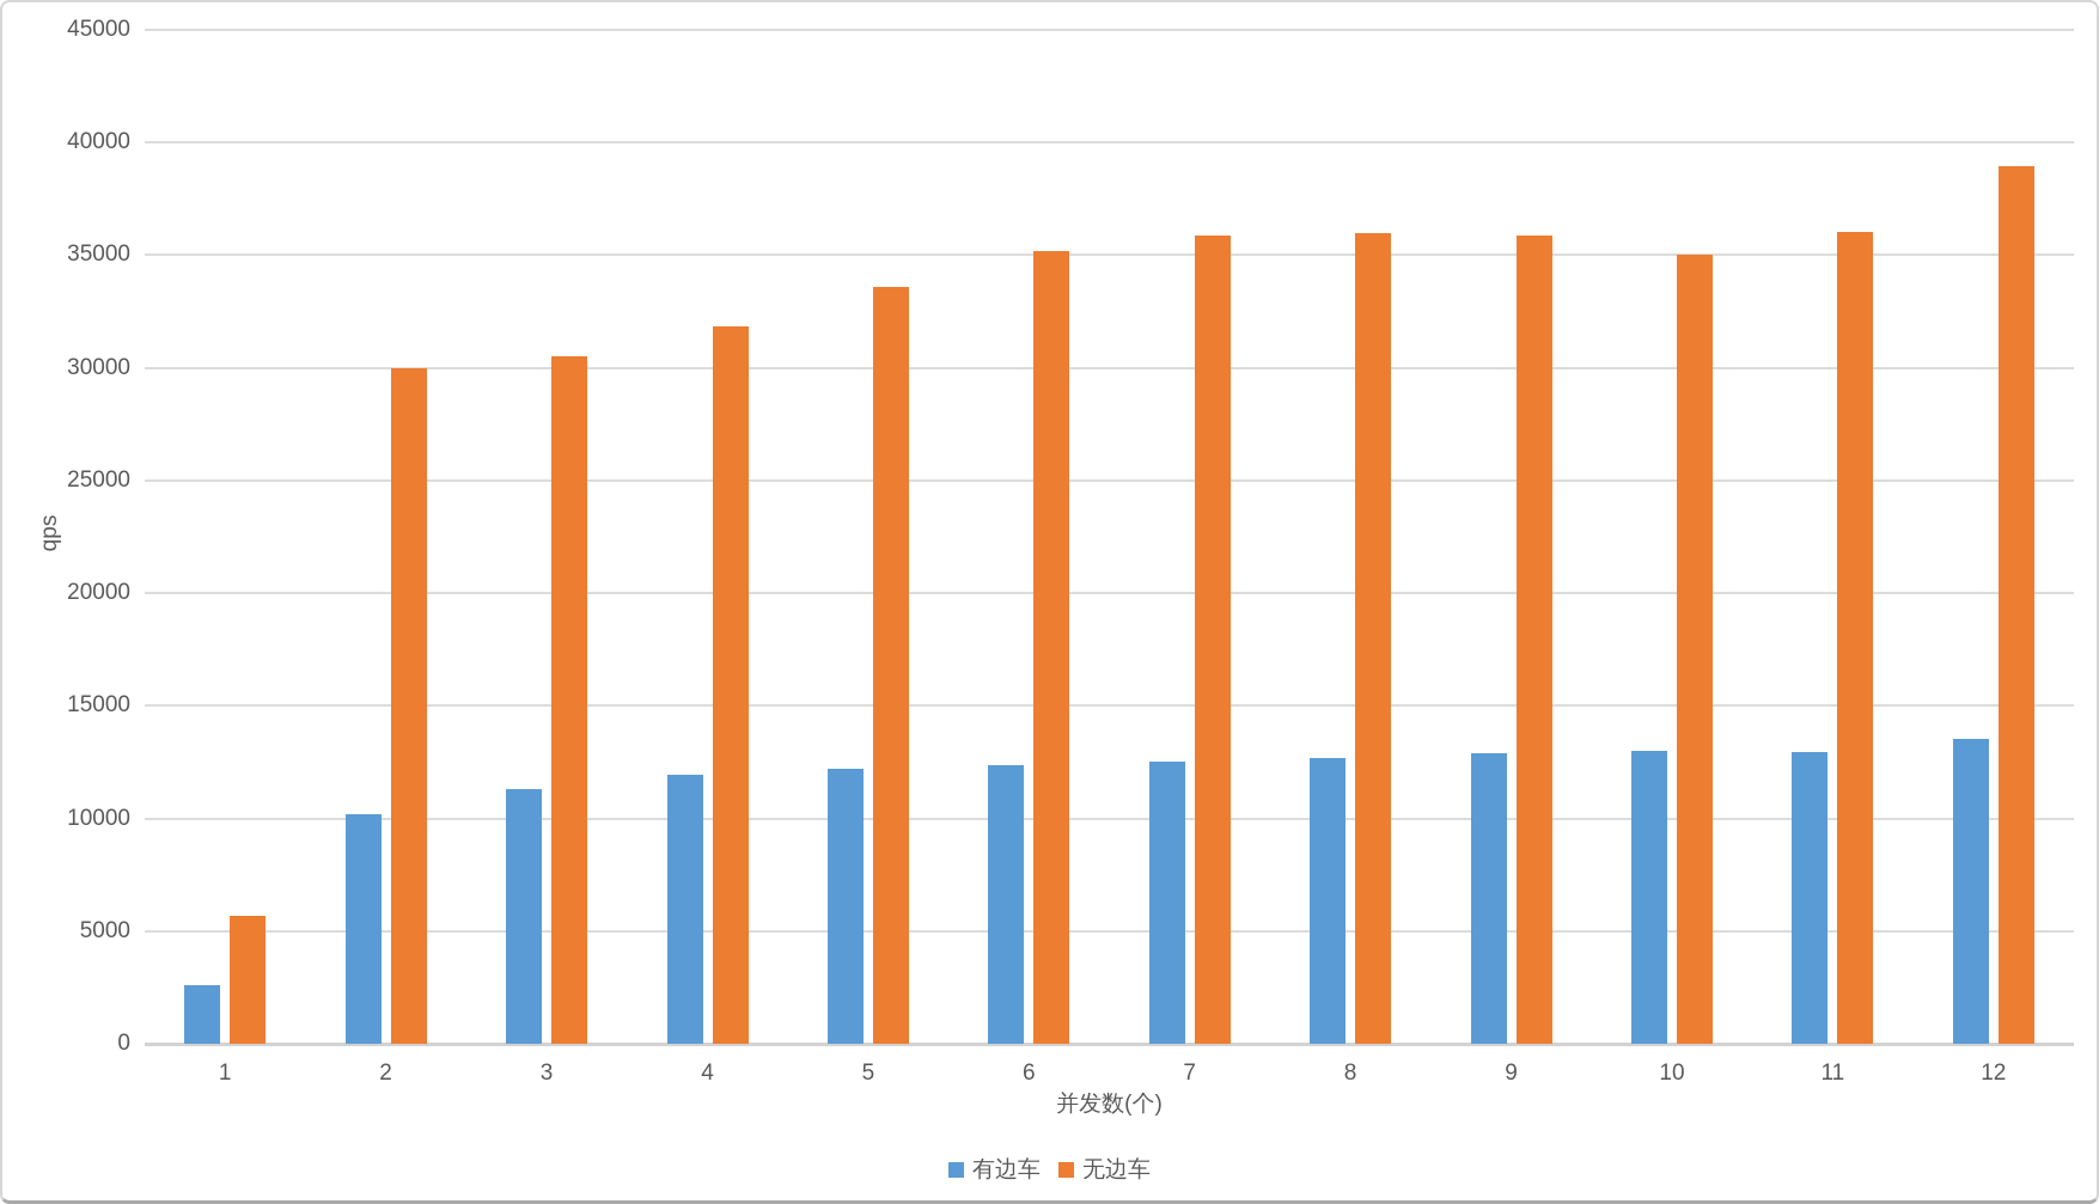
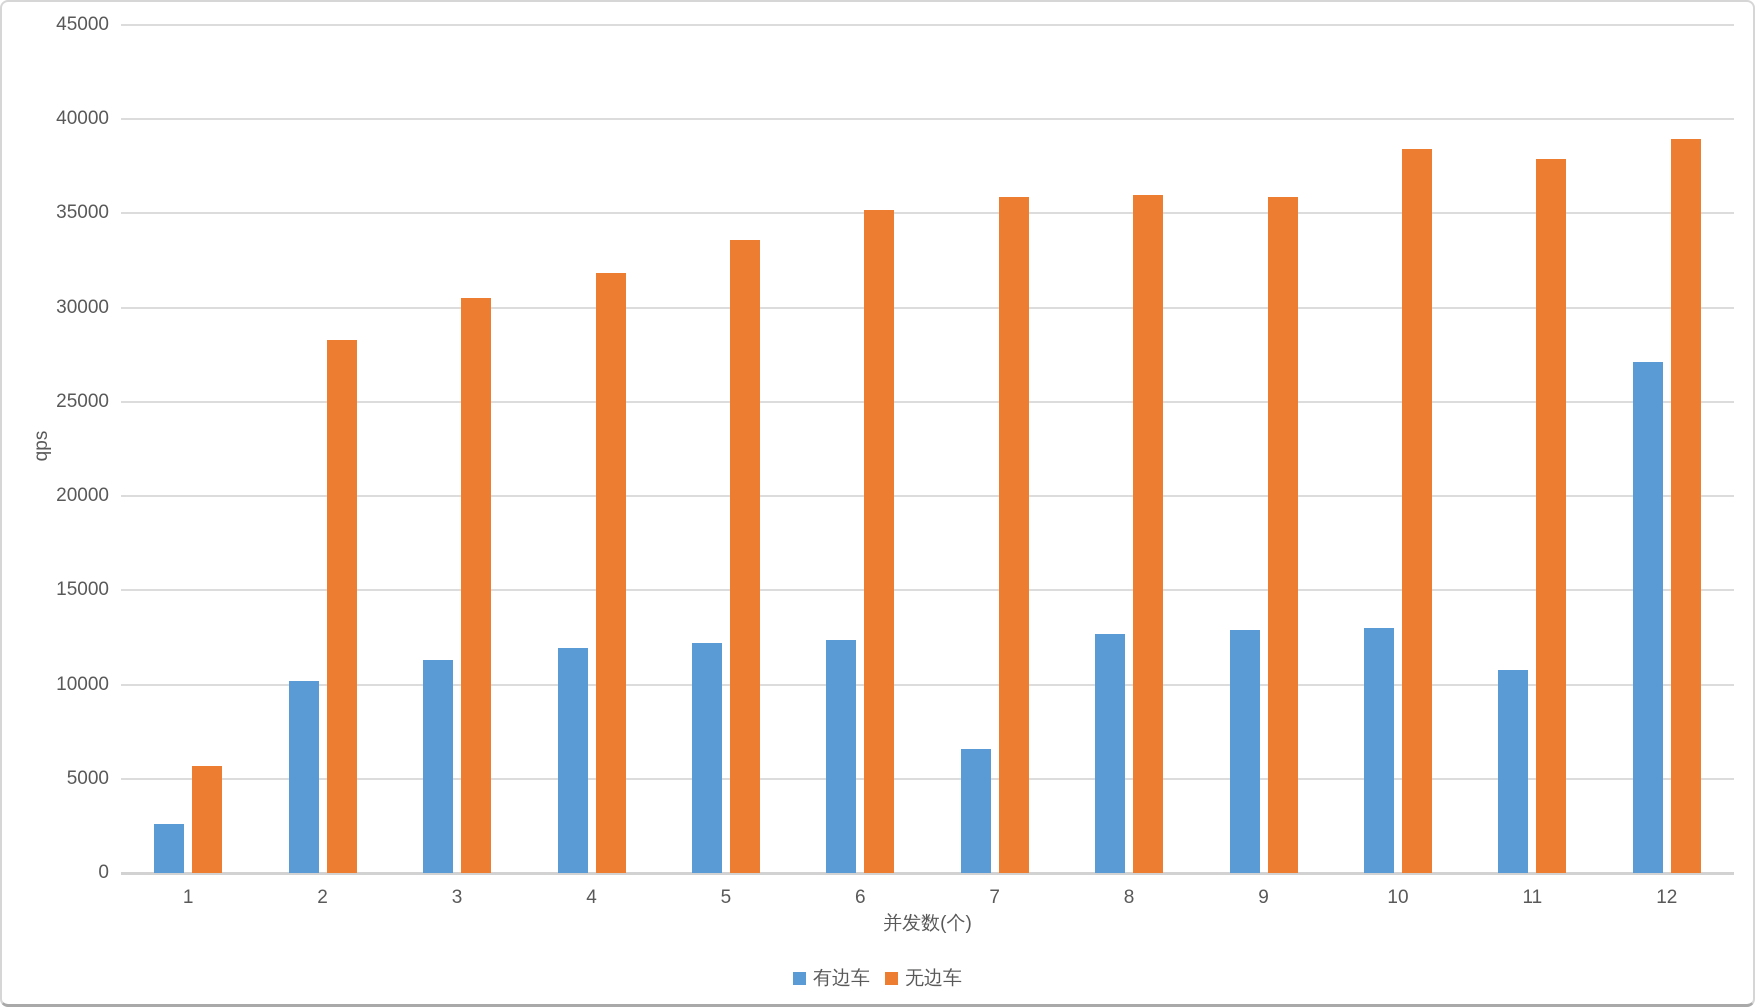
无边车/2: 30000 -> 28300
有边车/7: 12600 -> 6600
无边车/10: 35000 -> 38400
有边车/11: 13000 -> 10800
无边车/11: 36000 -> 37900
有边车/12: 13600 -> 27100
